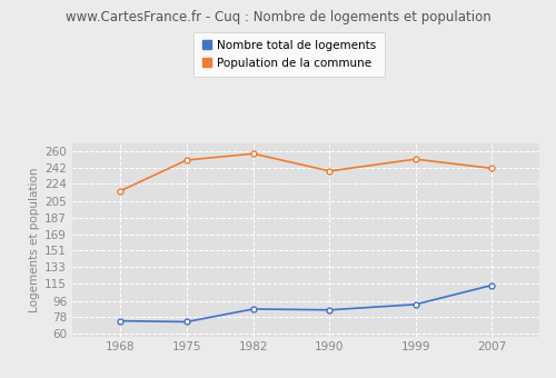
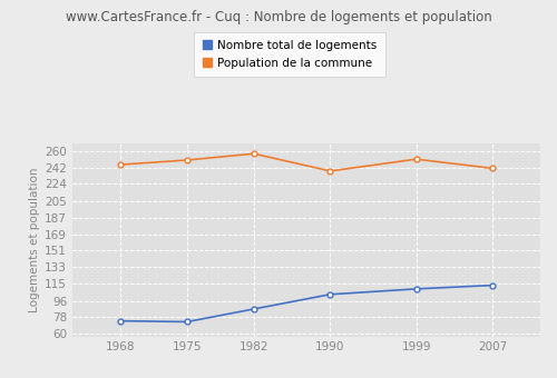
Population de la commune/1968: 216 -> 245
Nombre total de logements/1990: 86 -> 103
Nombre total de logements/1999: 92 -> 109
